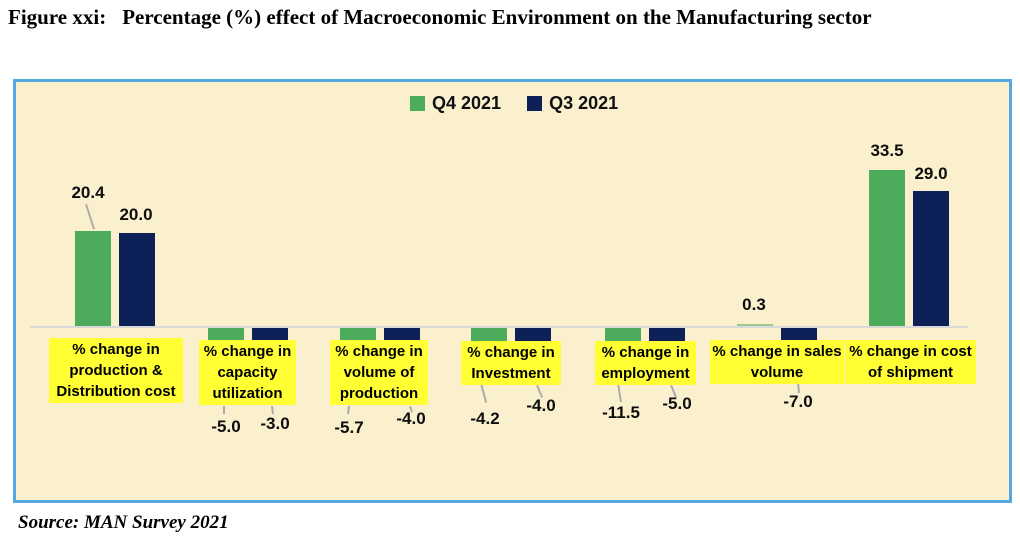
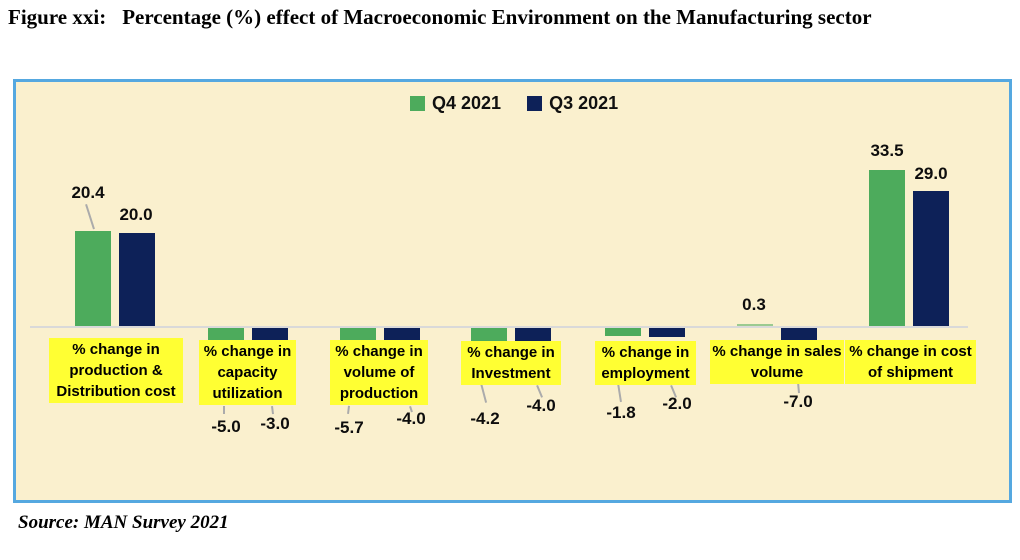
Q4 2021/% change in employment: -11.5 -> -1.8
Q3 2021/% change in employment: -5.0 -> -2.0
